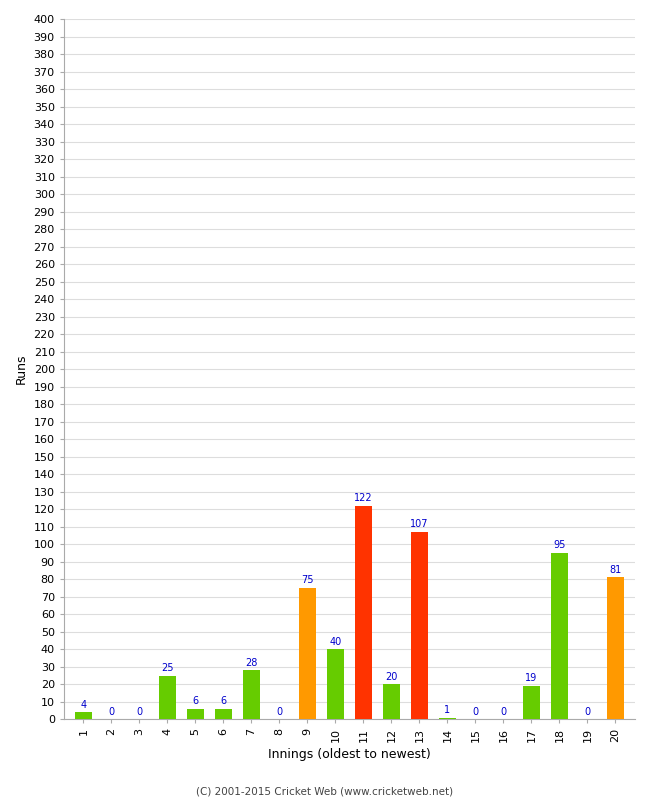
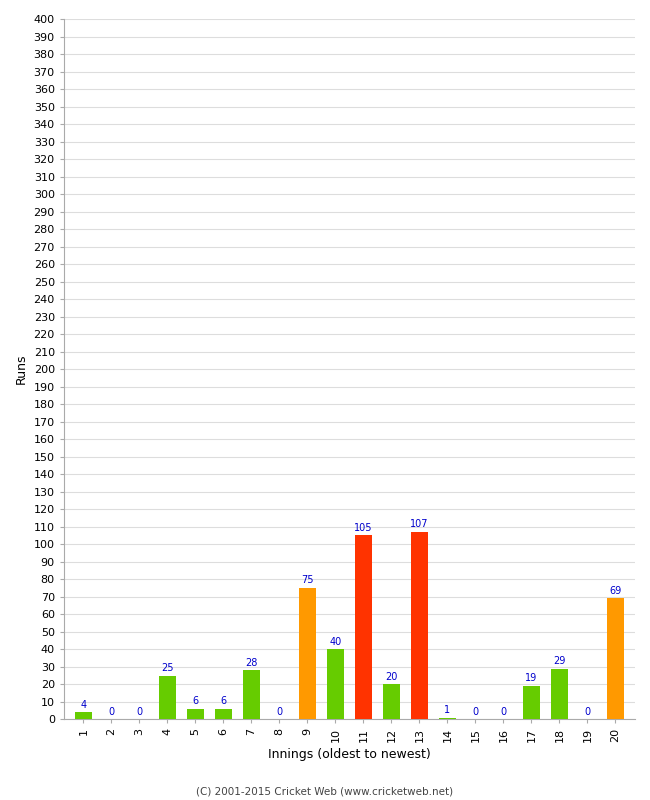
11: 122 -> 105
18: 95 -> 29
20: 81 -> 69
